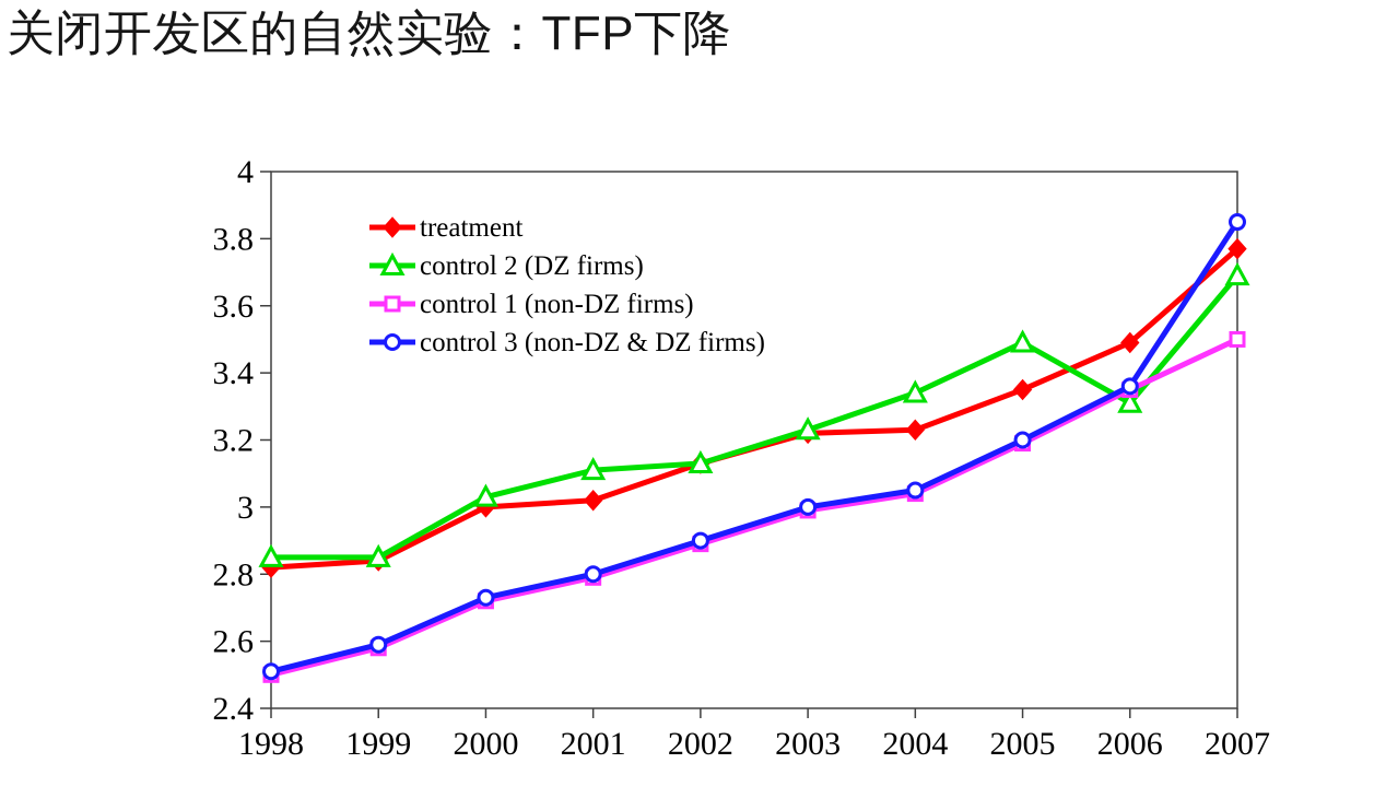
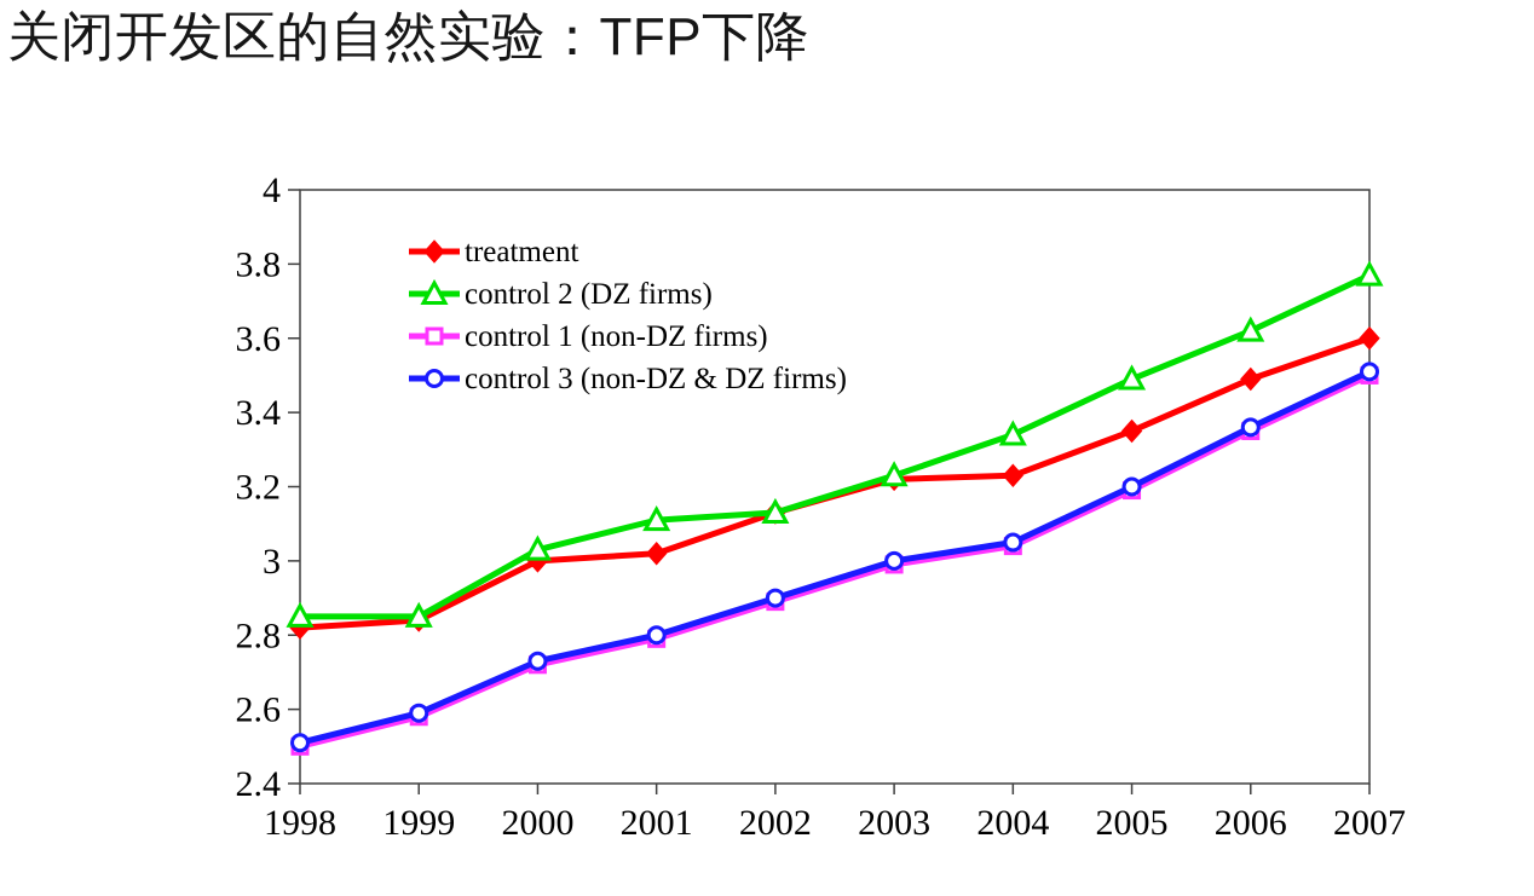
control 2 (DZ firms)/2006: 3.31 -> 3.62
treatment/2007: 3.77 -> 3.60
control 2 (DZ firms)/2007: 3.69 -> 3.77
control 3 (non-DZ & DZ firms)/2007: 3.85 -> 3.51
